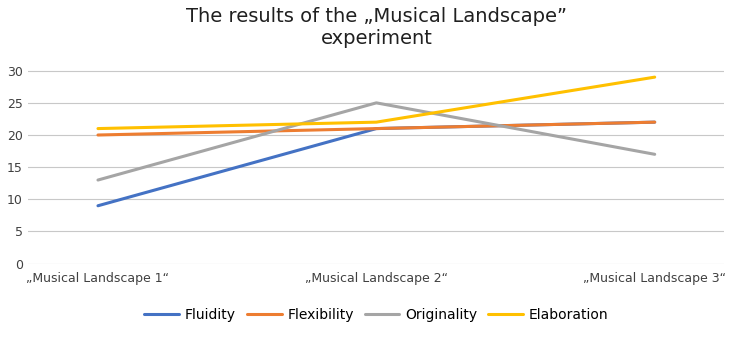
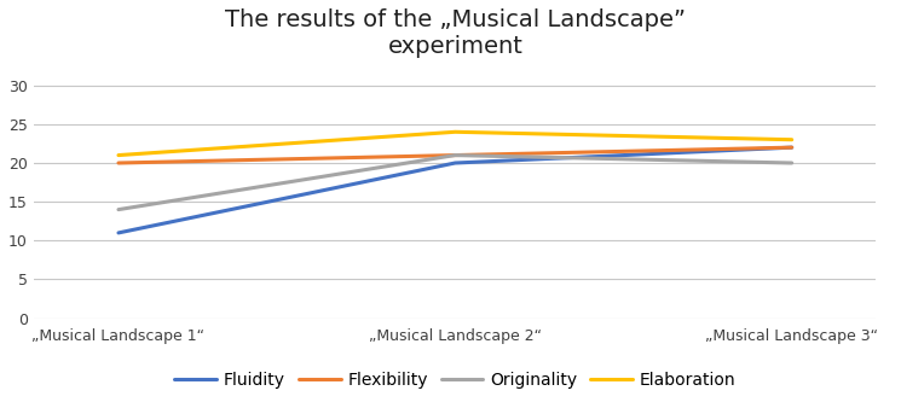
Fluidity/„Musical Landscape 1“: 9 -> 11
Originality/„Musical Landscape 1“: 13 -> 14
Fluidity/„Musical Landscape 2“: 21 -> 20
Originality/„Musical Landscape 2“: 25 -> 21
Elaboration/„Musical Landscape 2“: 22 -> 24
Originality/„Musical Landscape 3“: 17 -> 20
Elaboration/„Musical Landscape 3“: 29 -> 23
